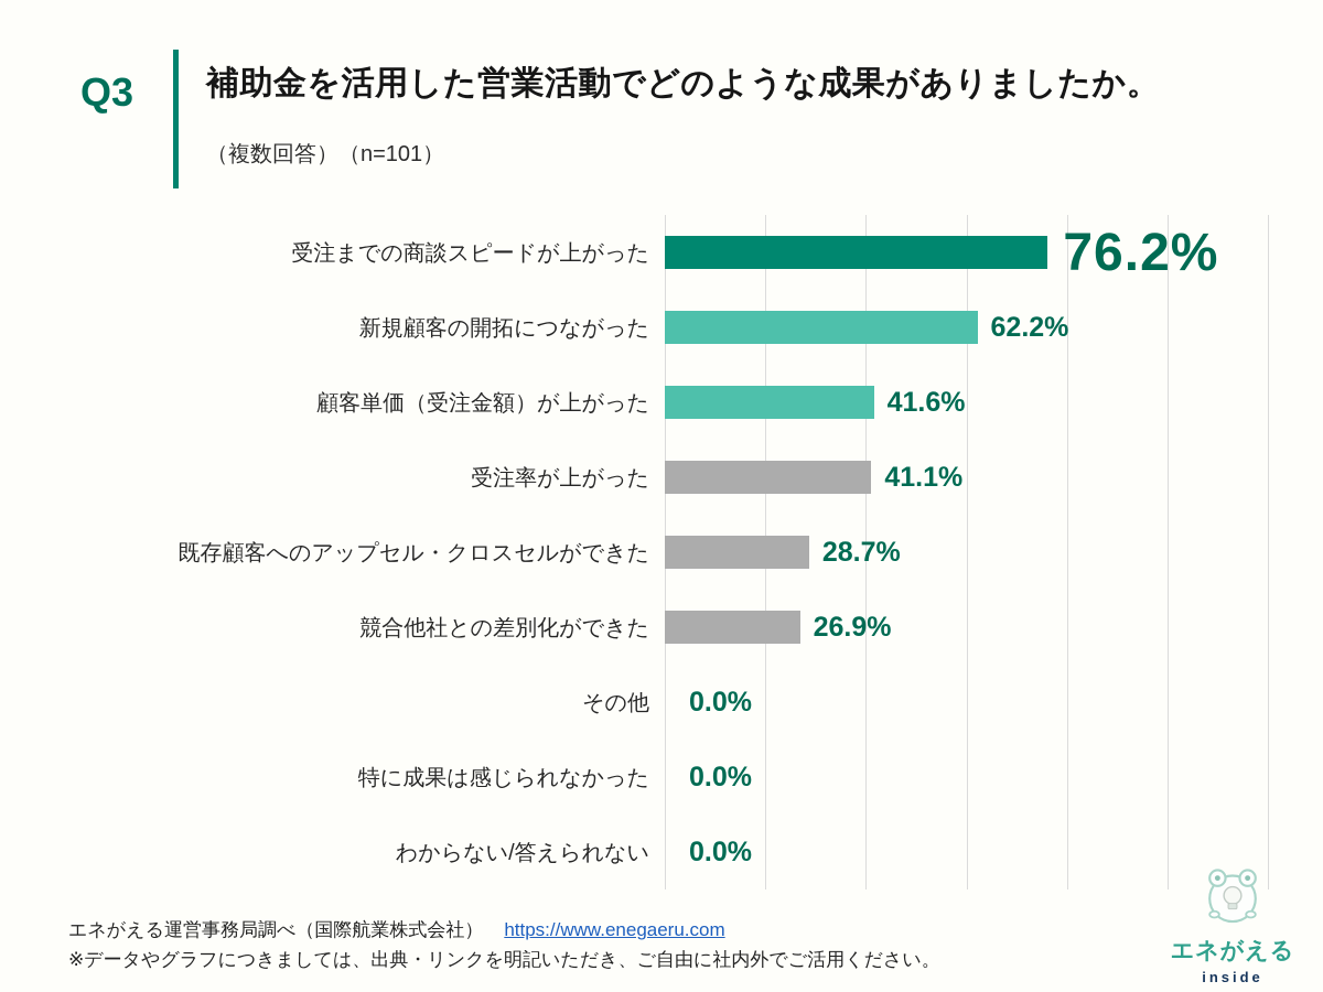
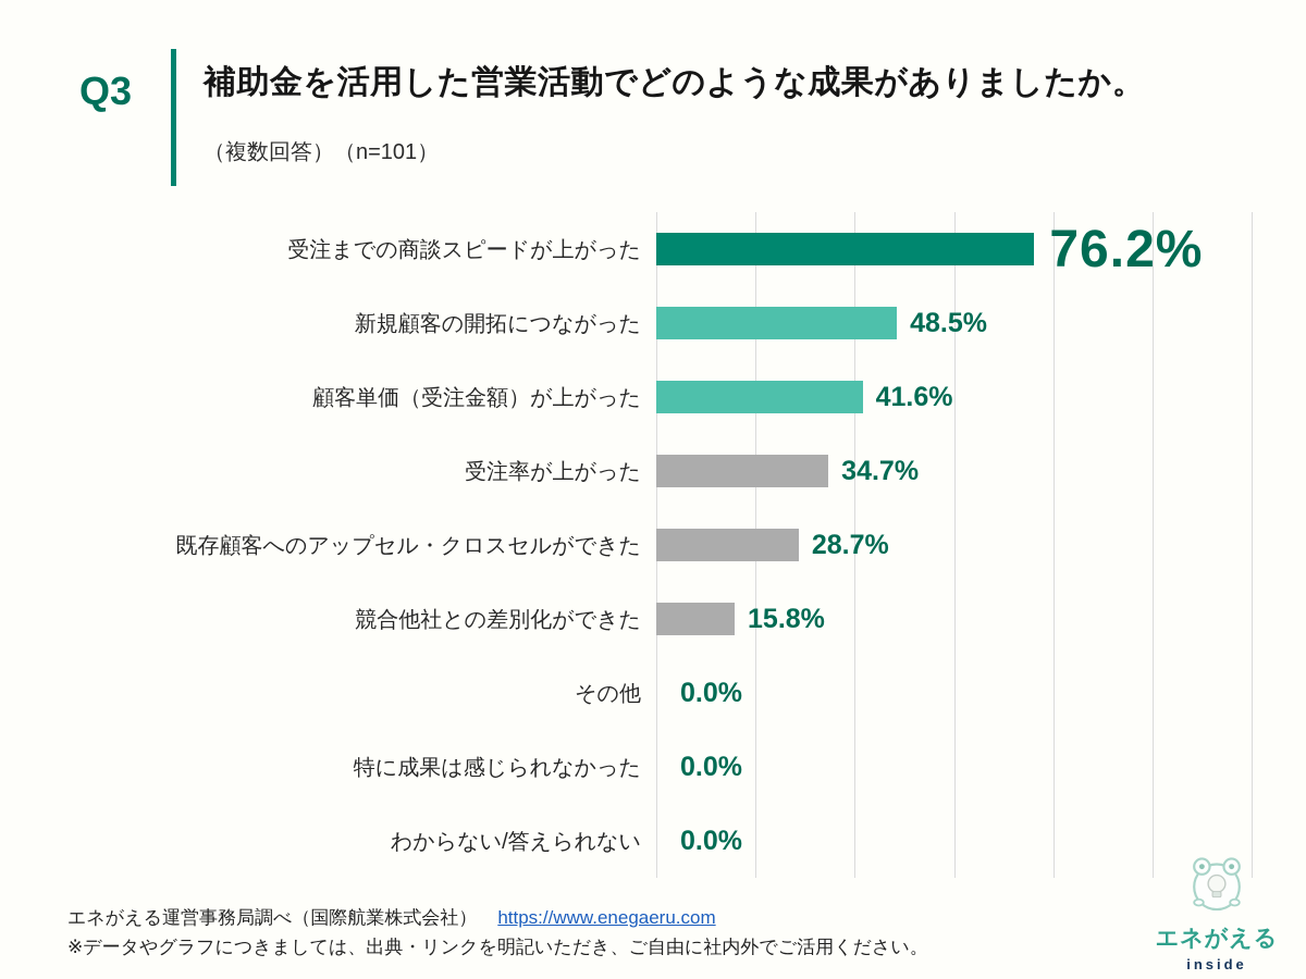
新規顧客の開拓につながった: 62.2% -> 48.5%
受注率が上がった: 41.1% -> 34.7%
競合他社との差別化ができた: 26.9% -> 15.8%
